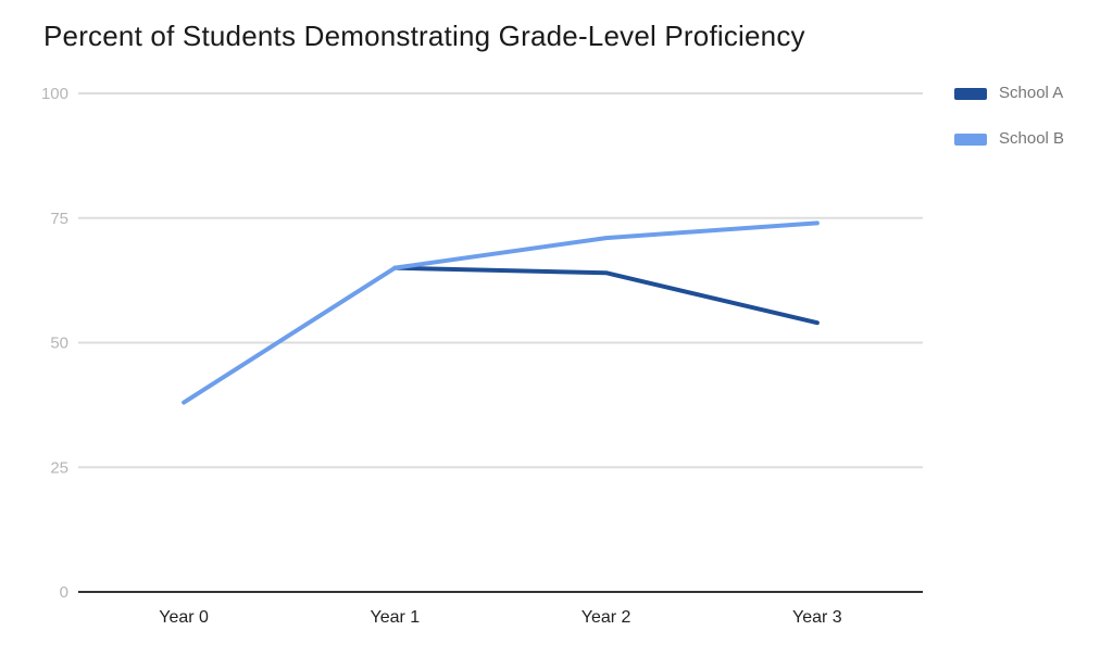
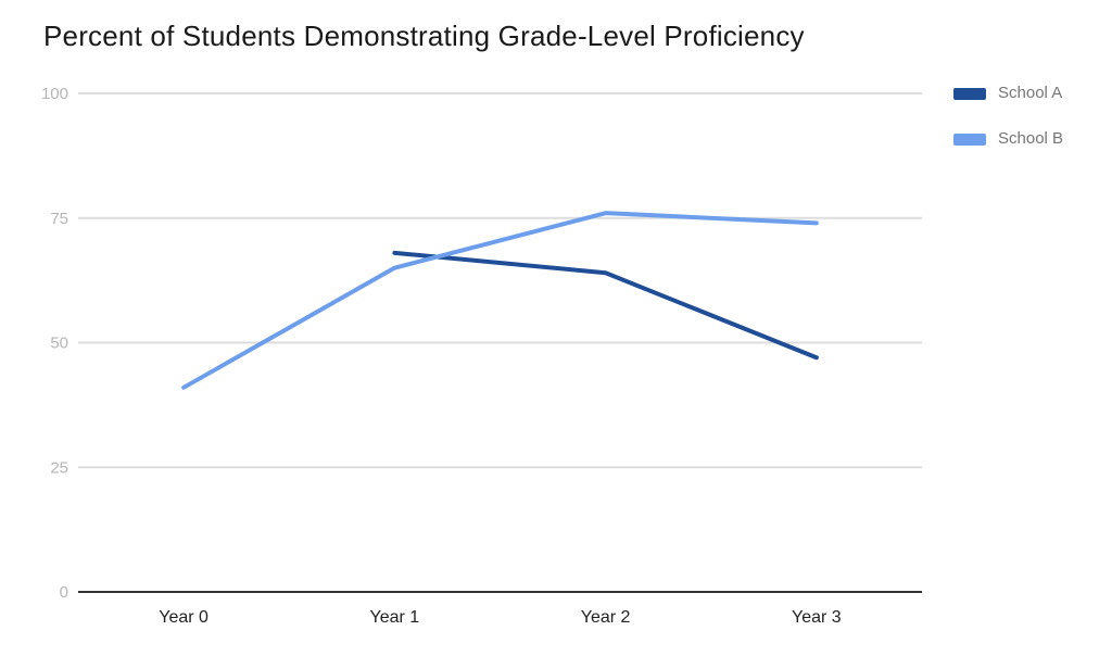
School B/Year 0: 38 -> 41
School A/Year 1: 65 -> 68
School B/Year 2: 71 -> 76
School A/Year 3: 54 -> 47
